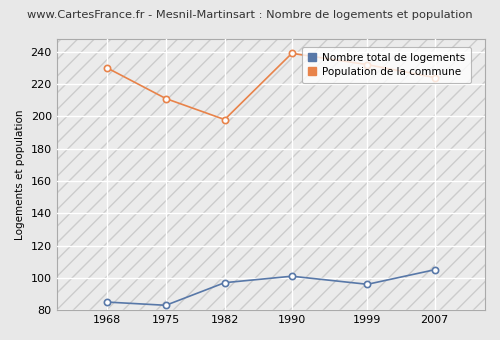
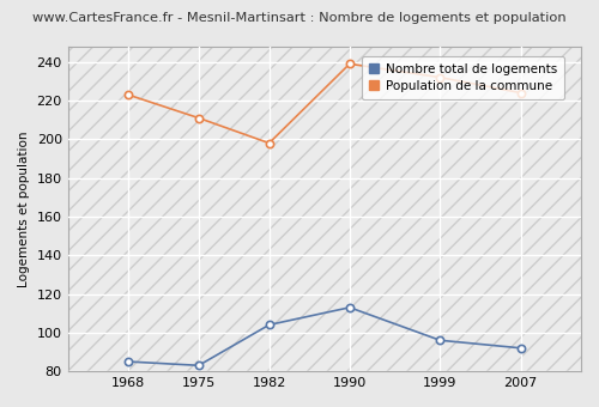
Population de la commune/1968: 230 -> 223
Nombre total de logements/1982: 97 -> 104
Nombre total de logements/1990: 101 -> 113
Nombre total de logements/2007: 105 -> 92
